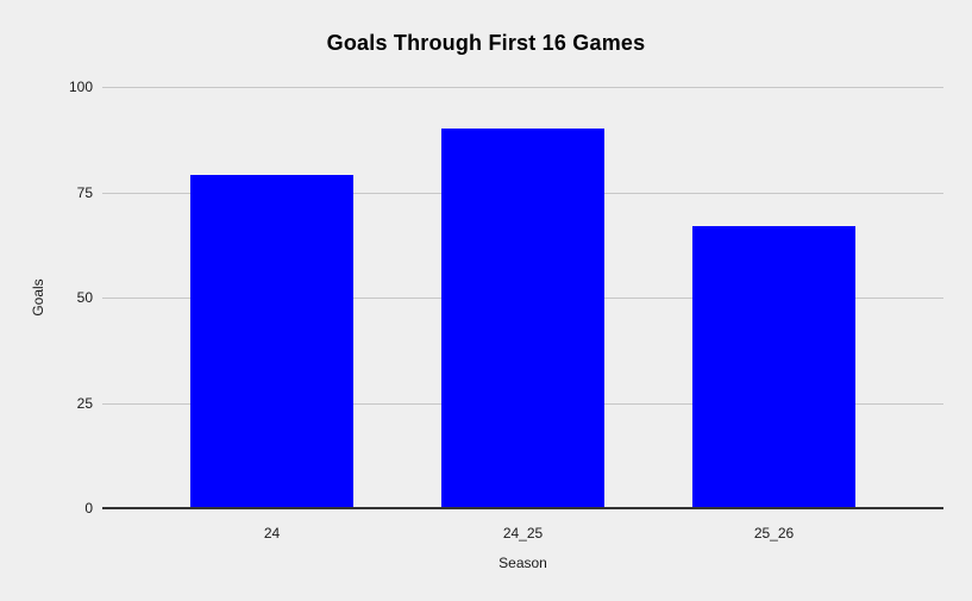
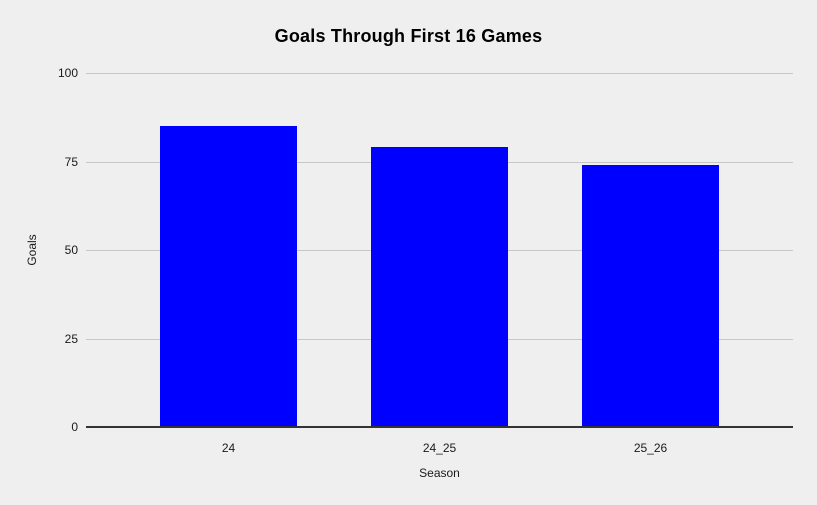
24: 79 -> 85
24_25: 90 -> 79
25_26: 67 -> 74
